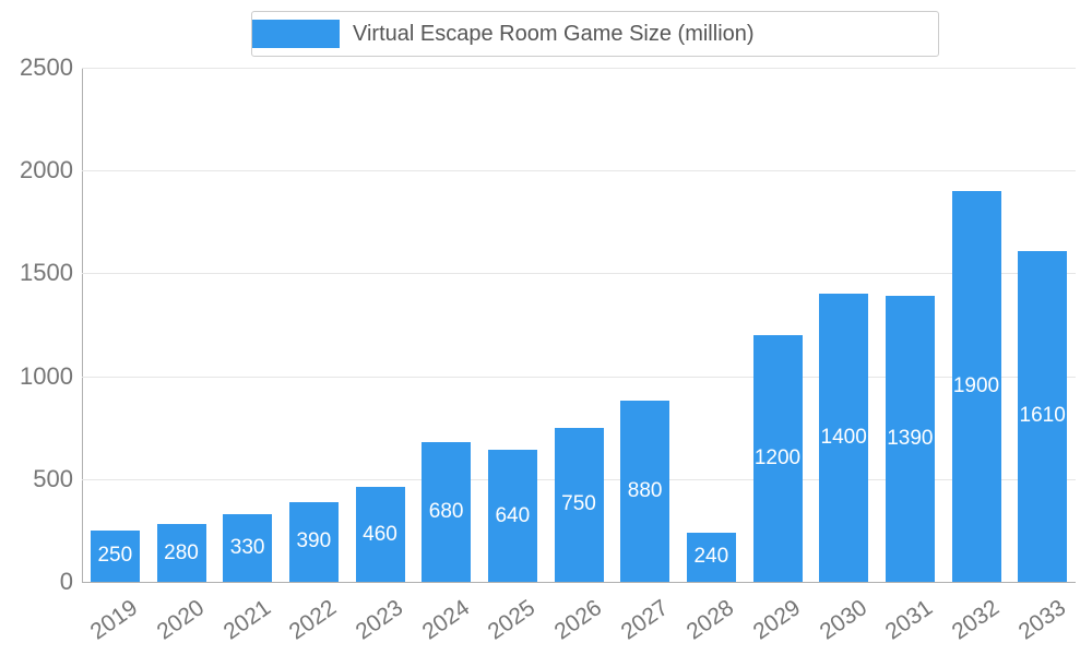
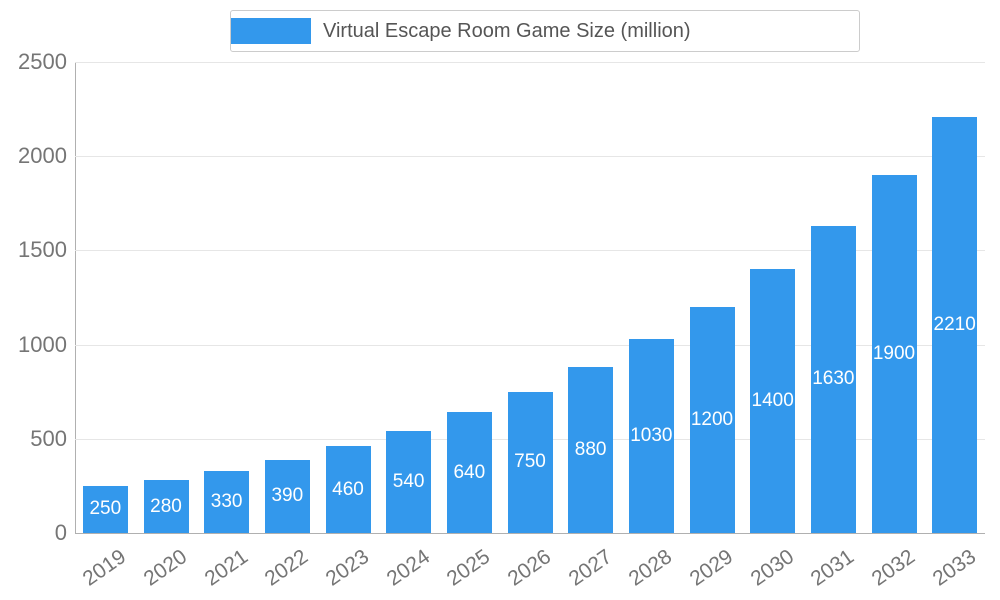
2024: 680 -> 540
2028: 240 -> 1030
2031: 1390 -> 1630
2033: 1610 -> 2210
